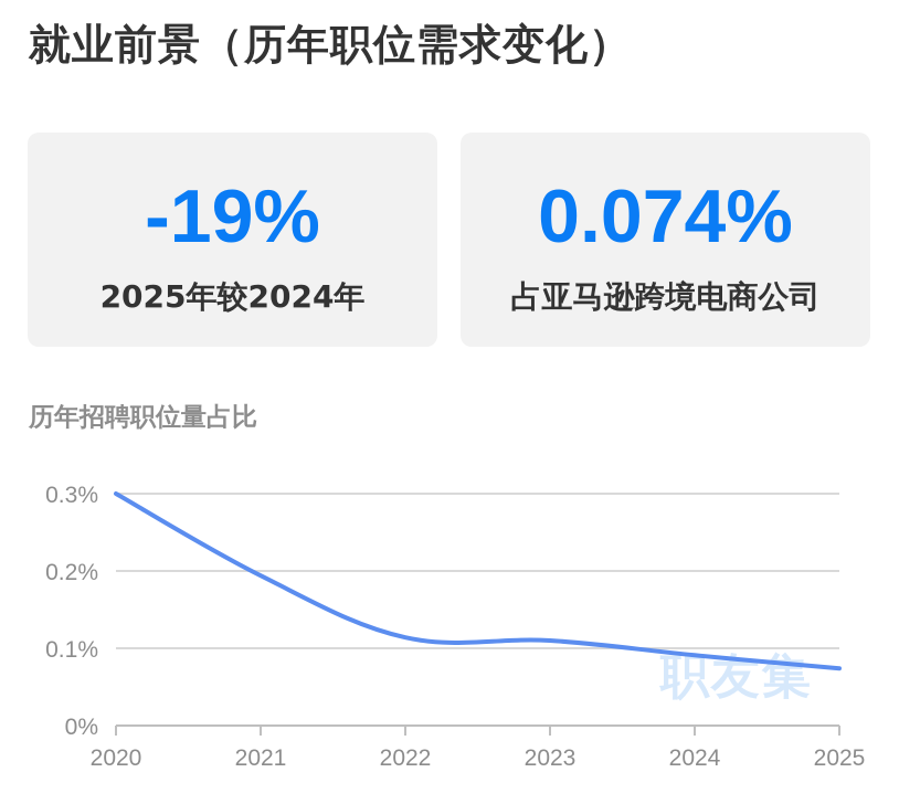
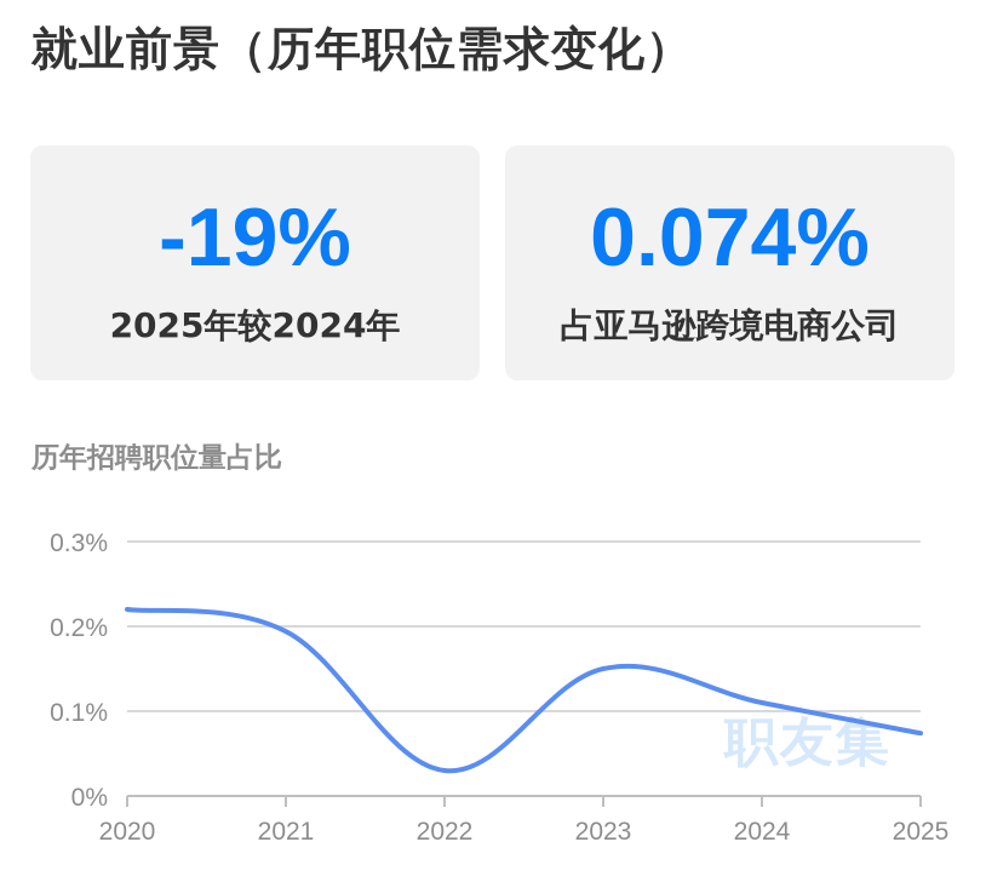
2020: 0.30% -> 0.22%
2022: 0.11% -> 0.03%
2023: 0.11% -> 0.15%
2024: 0.09% -> 0.11%
